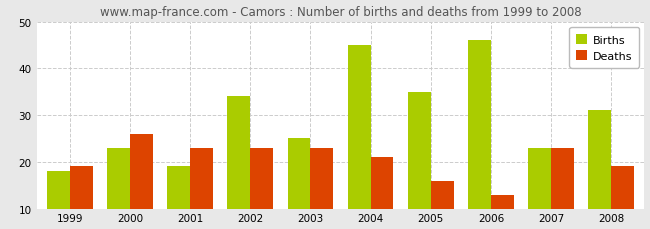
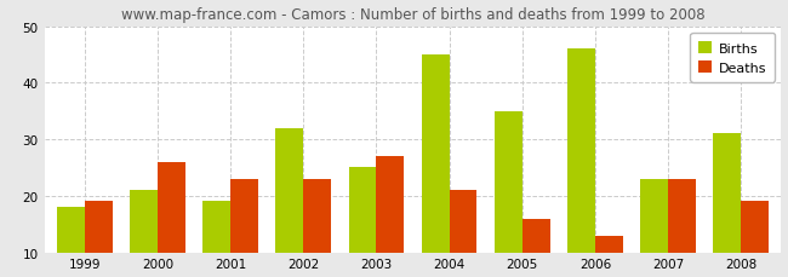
Births/2000: 23 -> 21
Births/2002: 34 -> 32
Deaths/2003: 23 -> 27
